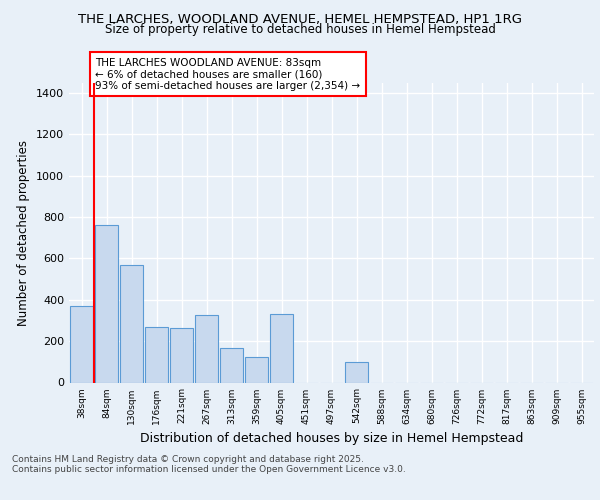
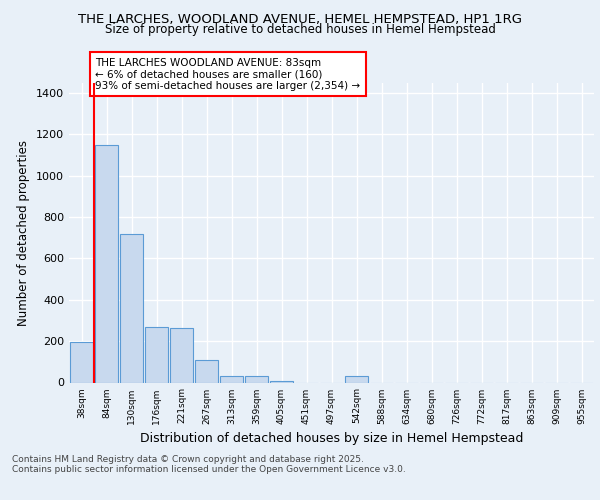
38sqm: 370 -> 195
84sqm: 760 -> 1150
130sqm: 570 -> 720
267sqm: 325 -> 110
313sqm: 165 -> 30
359sqm: 125 -> 30
405sqm: 330 -> 5
542sqm: 100 -> 30
